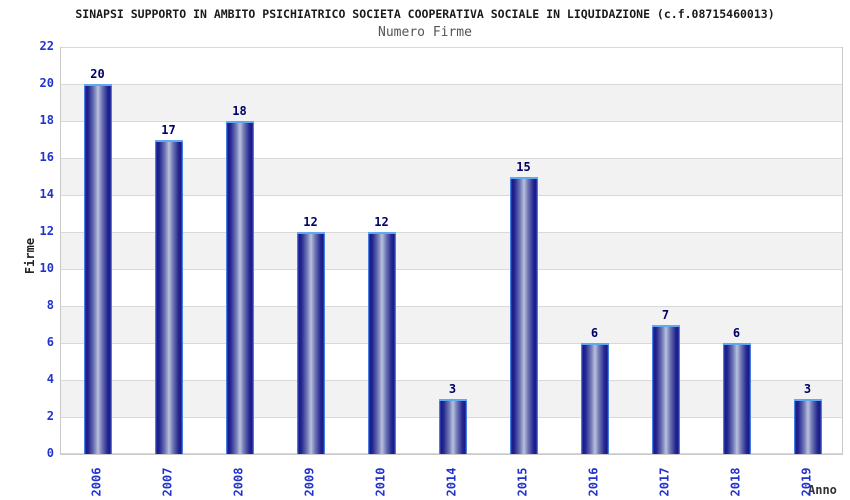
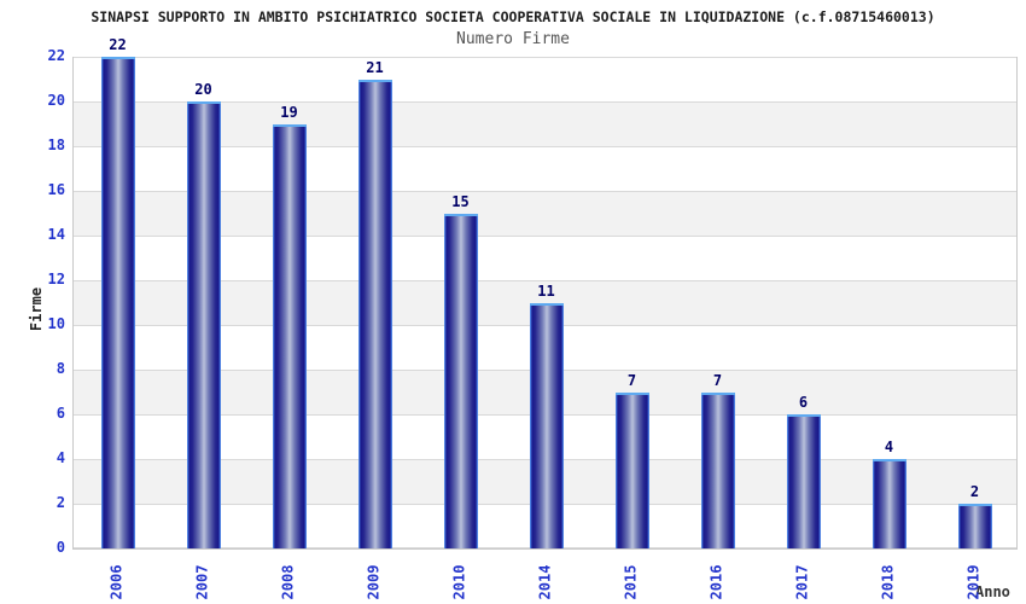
2006: 20 -> 22
2007: 17 -> 20
2008: 18 -> 19
2009: 12 -> 21
2010: 12 -> 15
2014: 3 -> 11
2015: 15 -> 7
2016: 6 -> 7
2017: 7 -> 6
2018: 6 -> 4
2019: 3 -> 2
